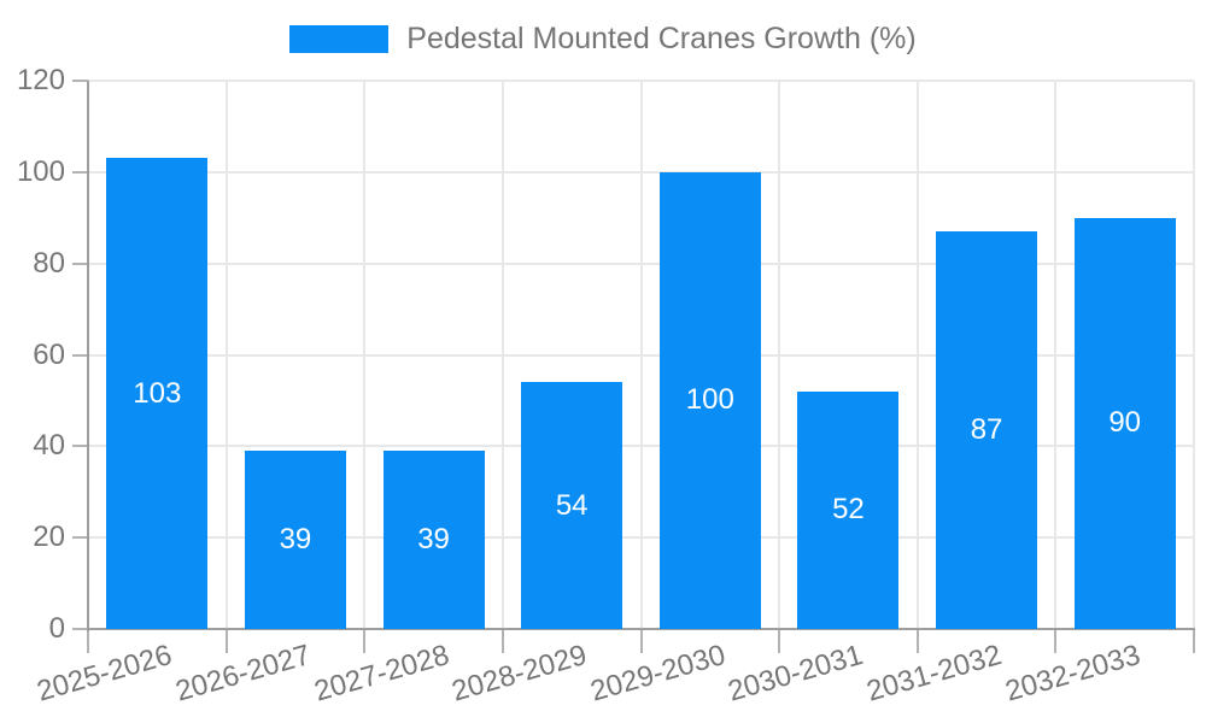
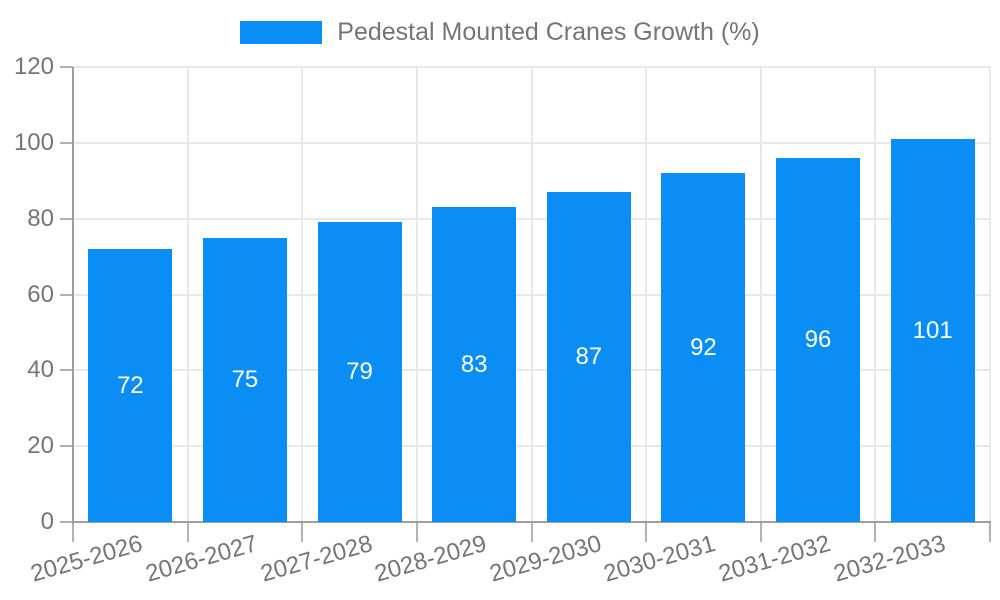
2025-2026: 103 -> 72
2026-2027: 39 -> 75
2027-2028: 39 -> 79
2028-2029: 54 -> 83
2029-2030: 100 -> 87
2030-2031: 52 -> 92
2031-2032: 87 -> 96
2032-2033: 90 -> 101
